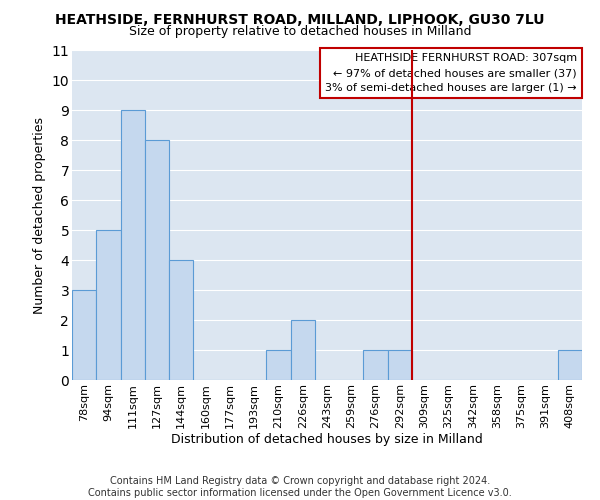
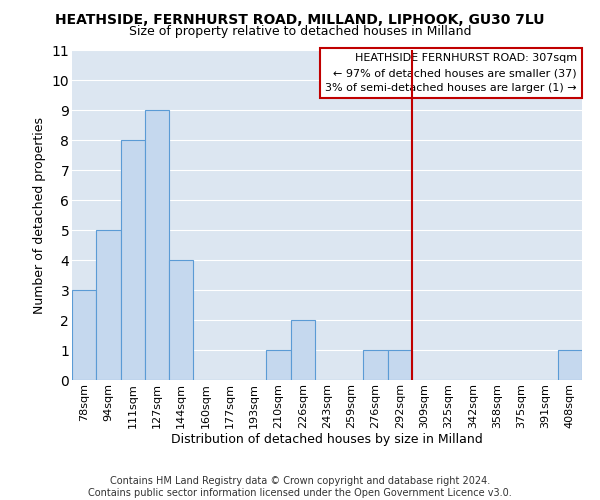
111sqm: 9 -> 8
127sqm: 8 -> 9
